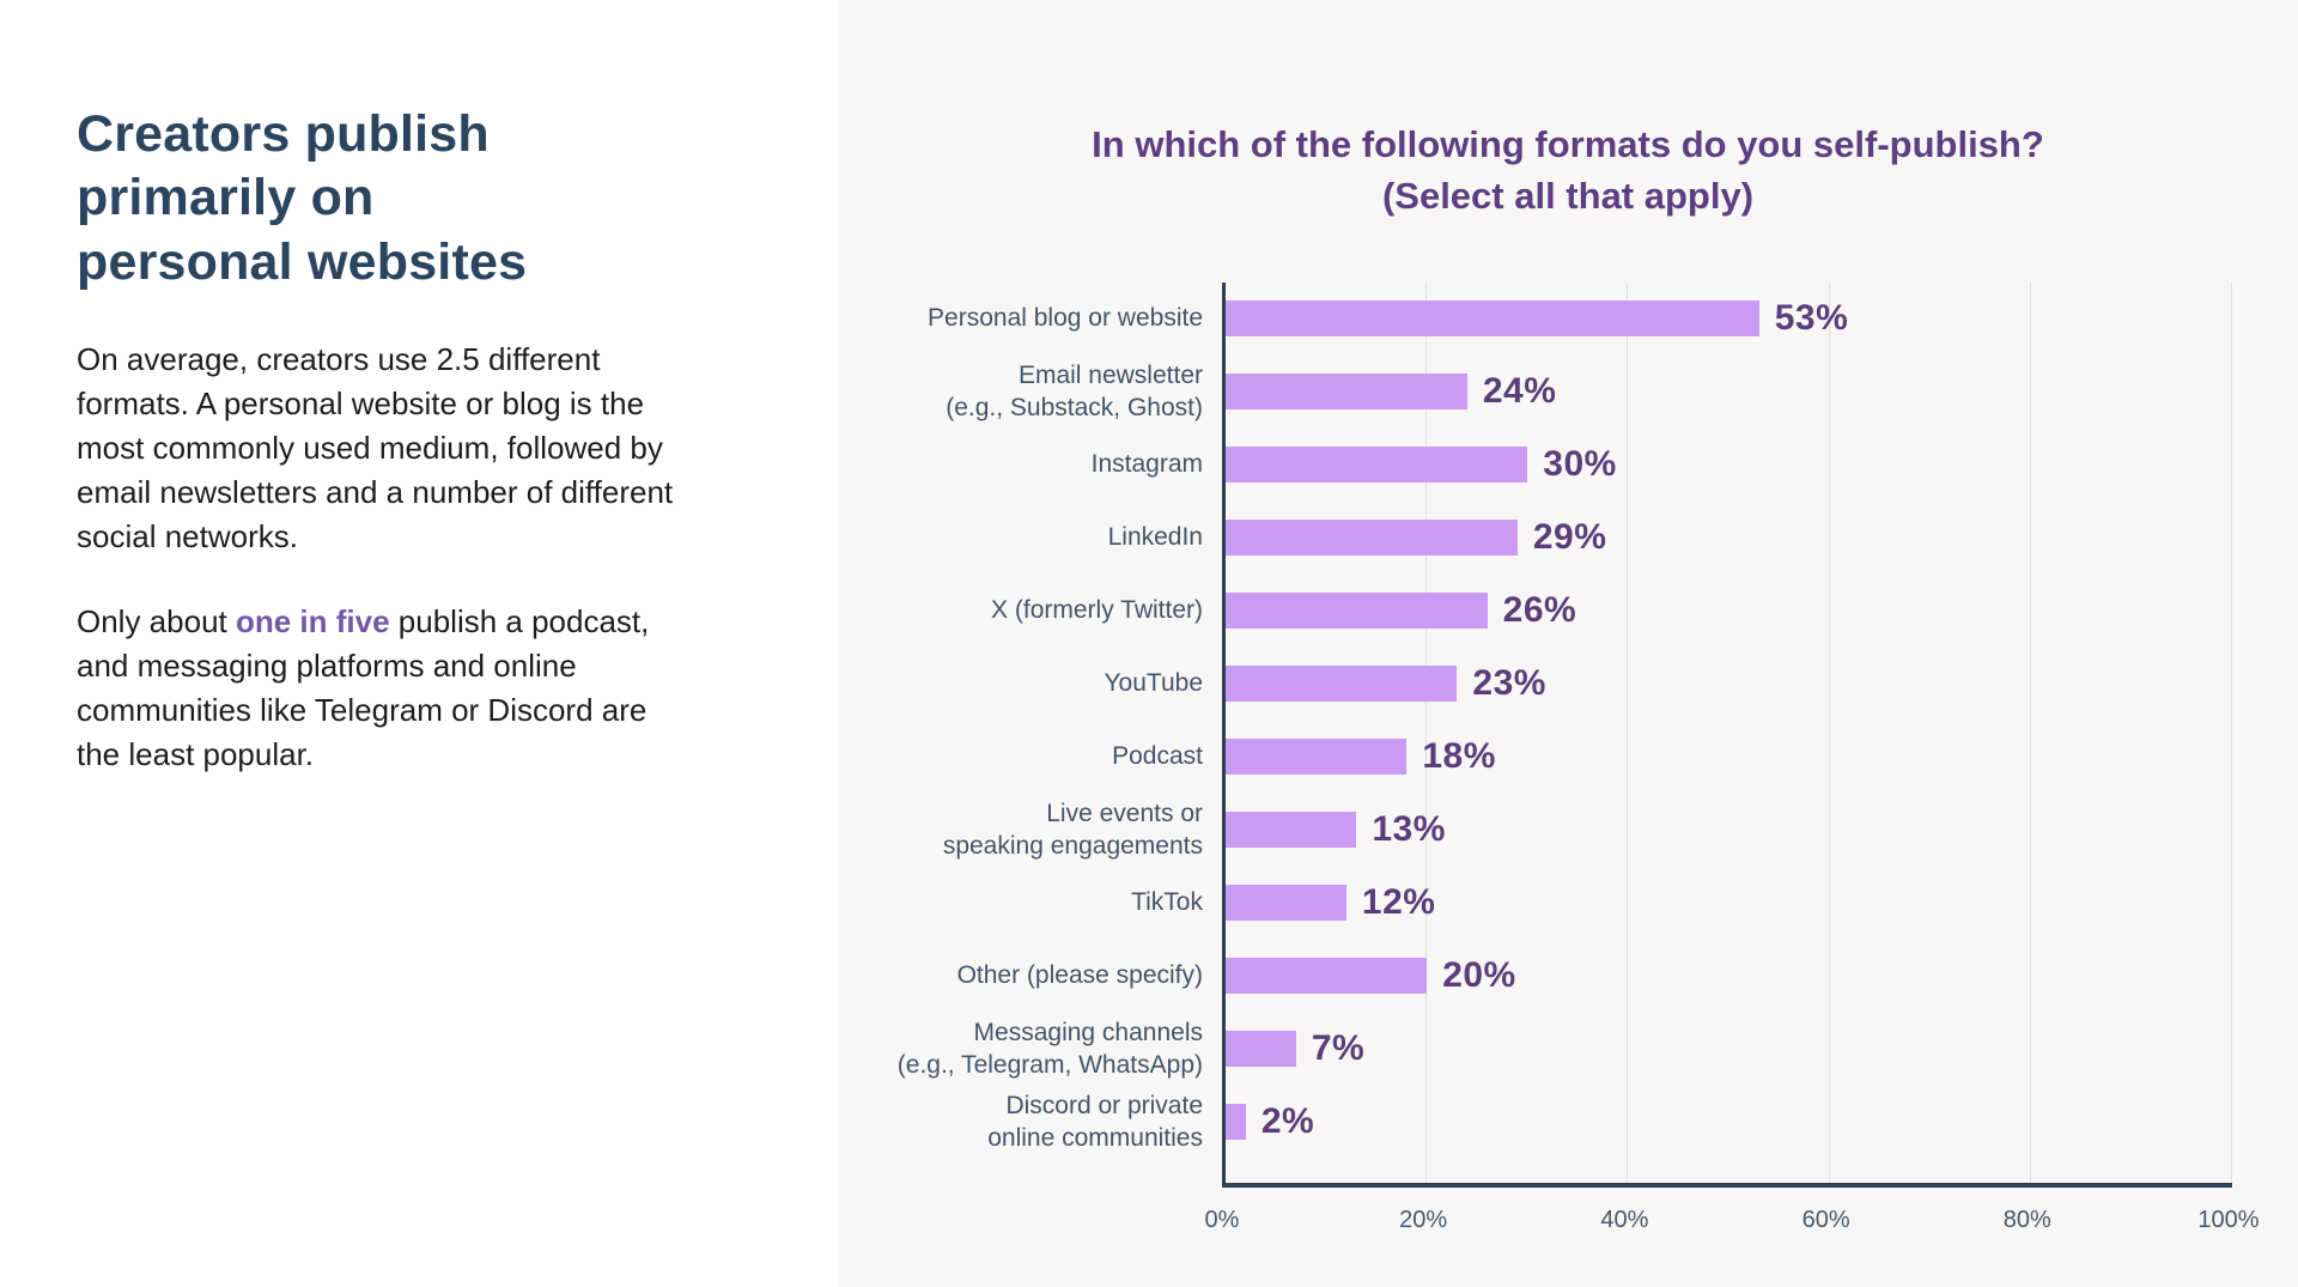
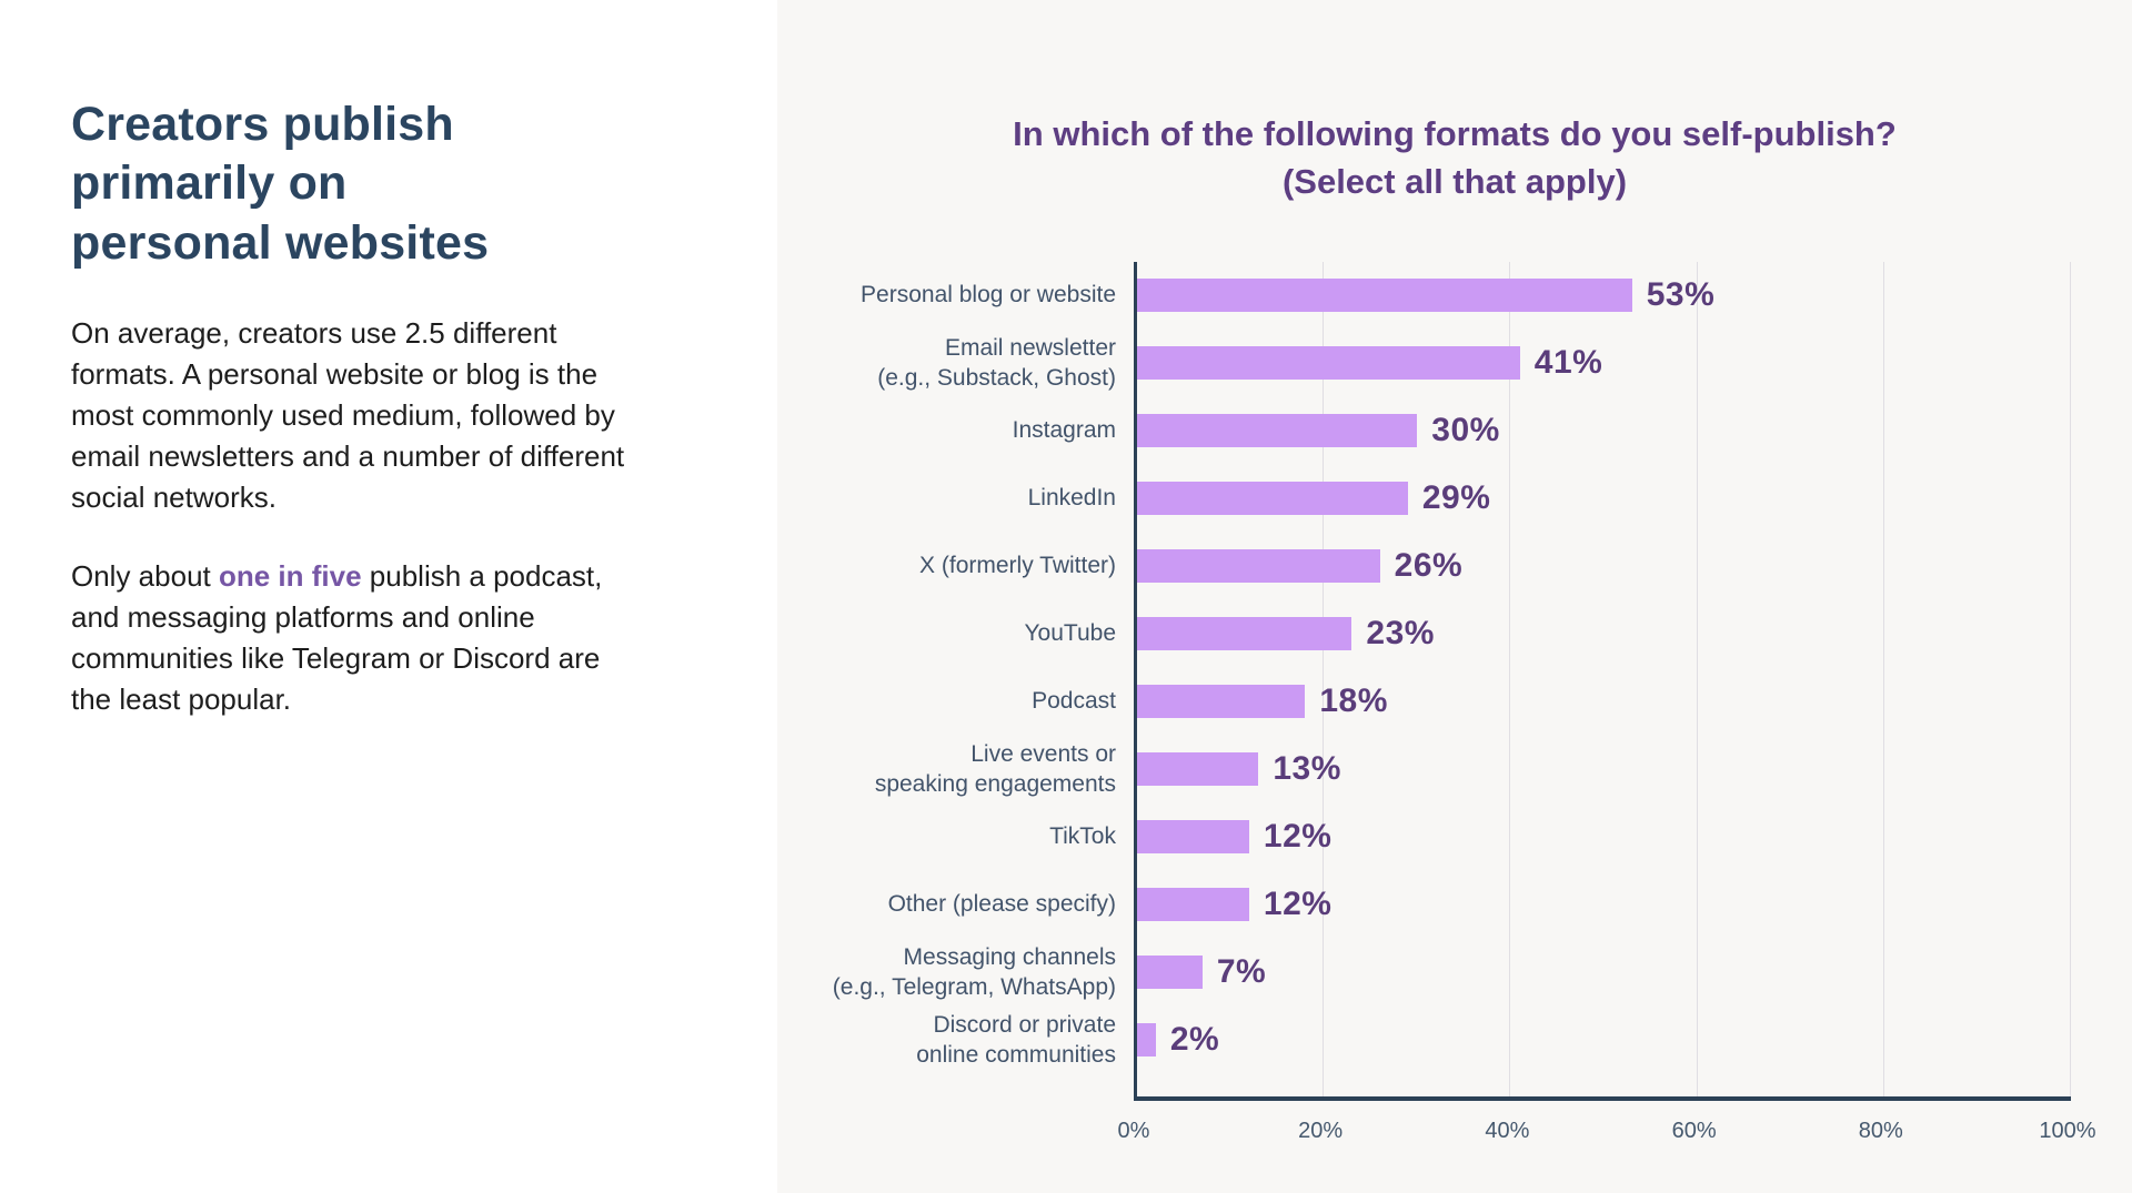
Email newsletter (e.g., Substack, Ghost): 24% -> 41%
Other (please specify): 20% -> 12%
